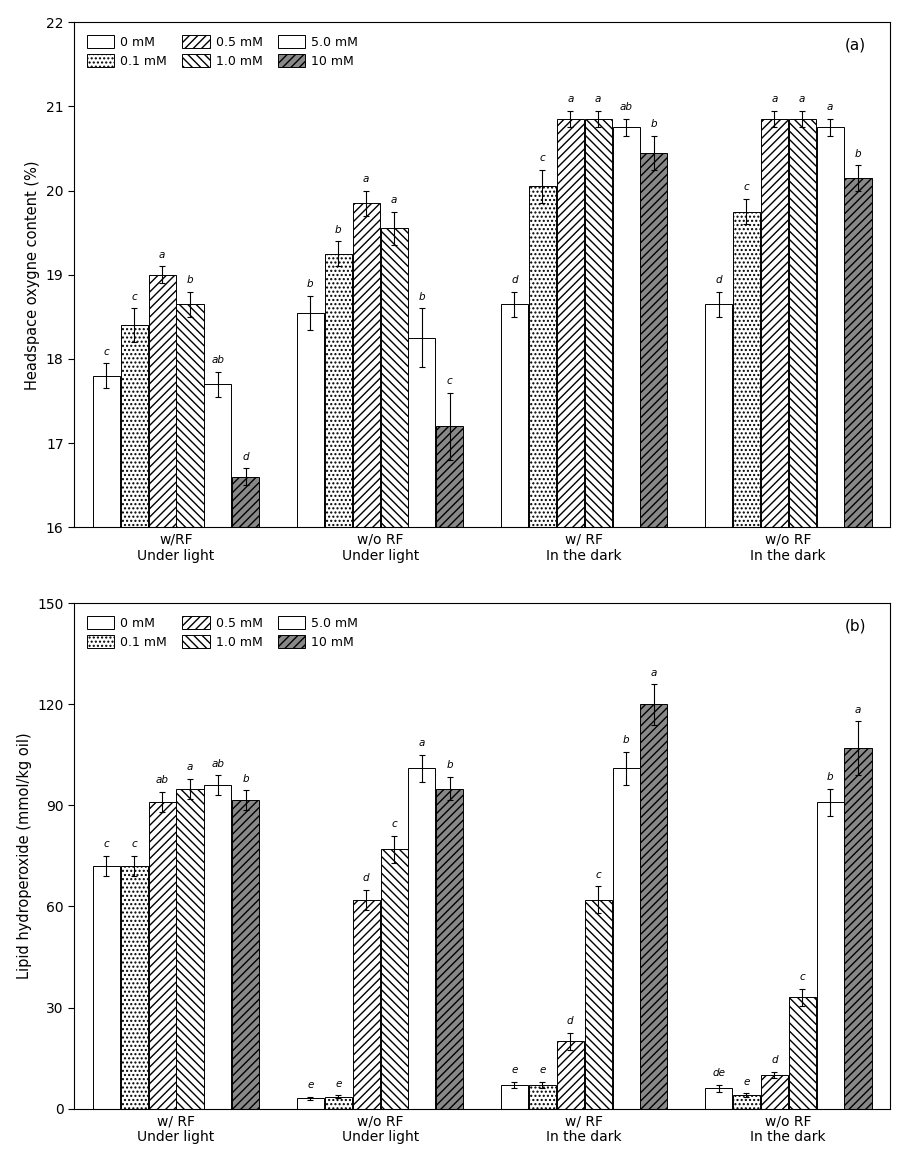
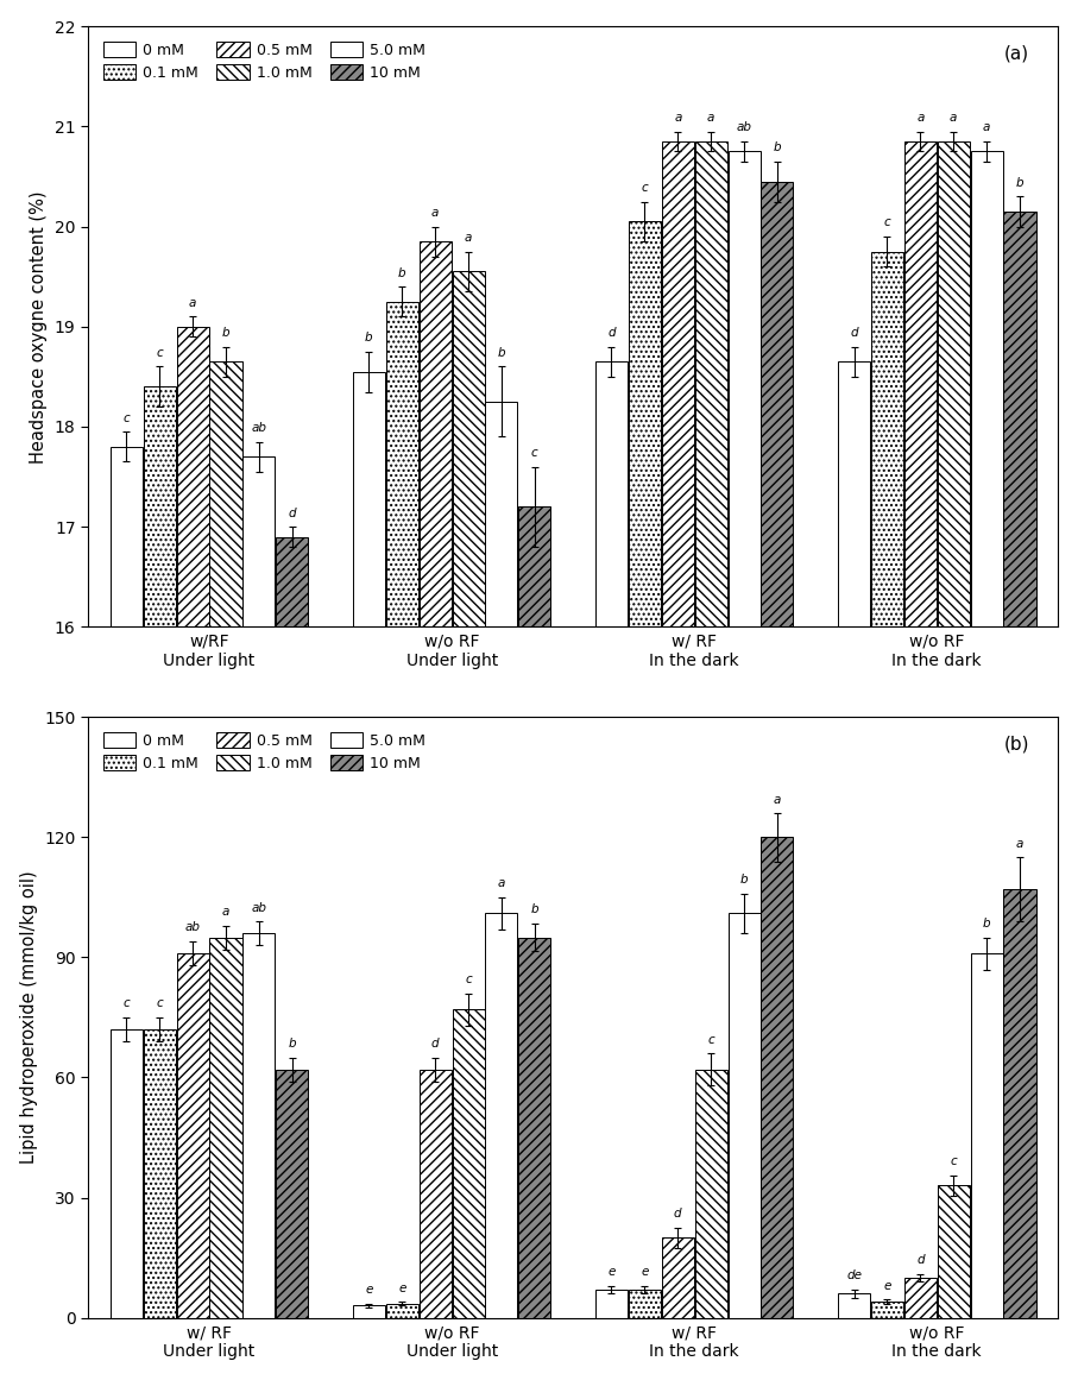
10 mM/w/RF Under light: 16.60 -> 16.90
10 mM/w/ RF Under light: 91.5 -> 62.0
